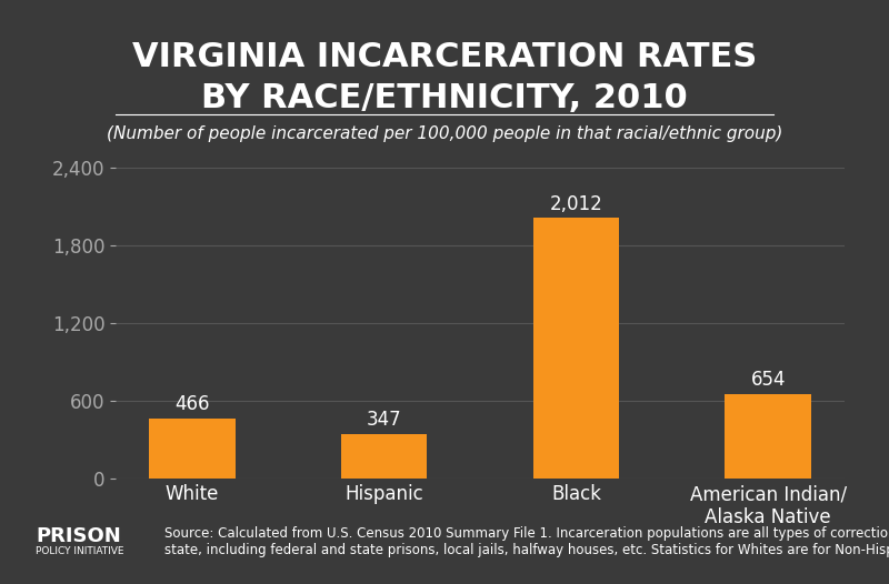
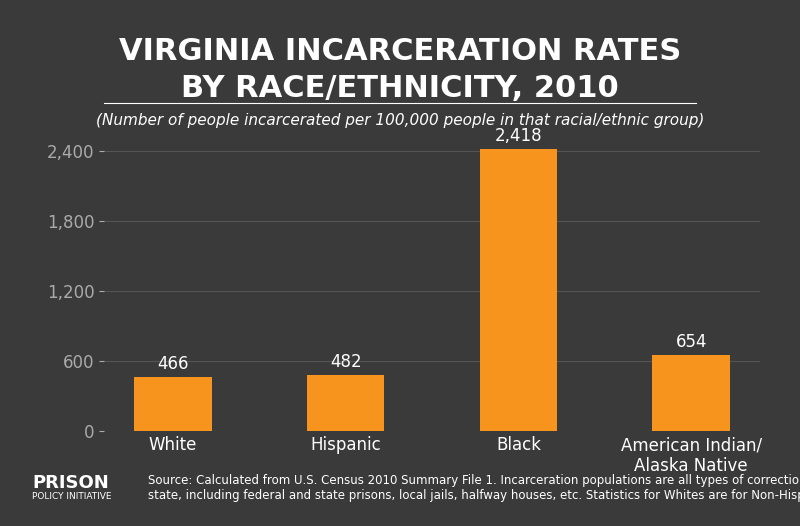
Hispanic: 347 -> 482
Black: 2,012 -> 2,418
